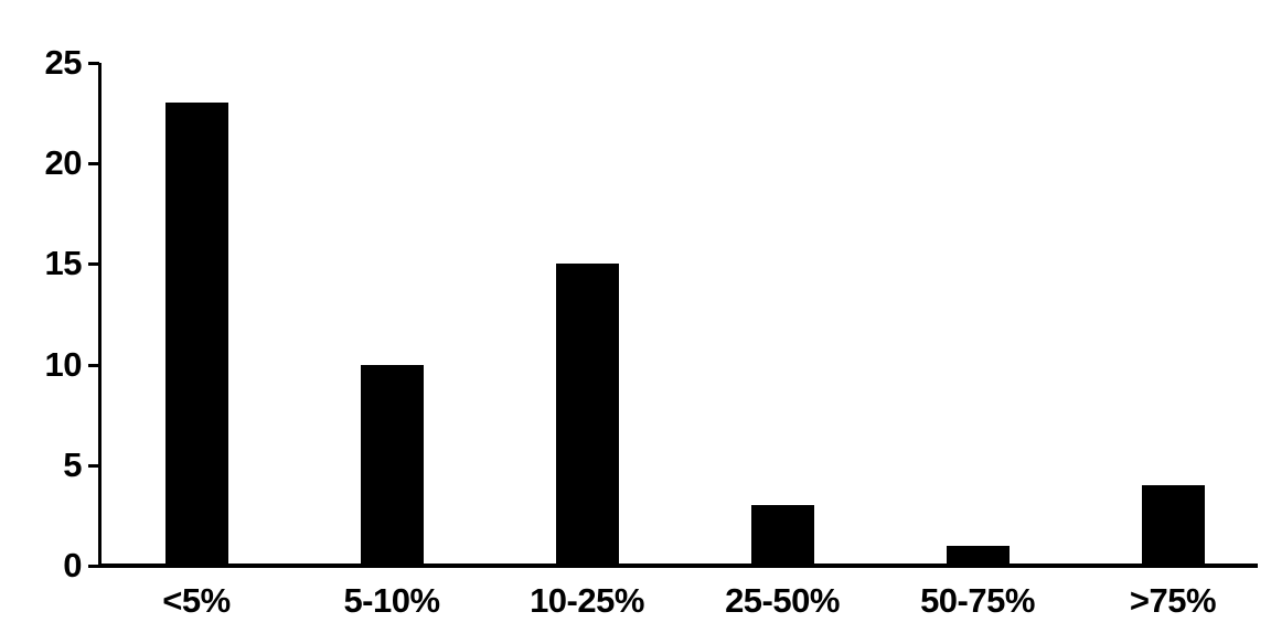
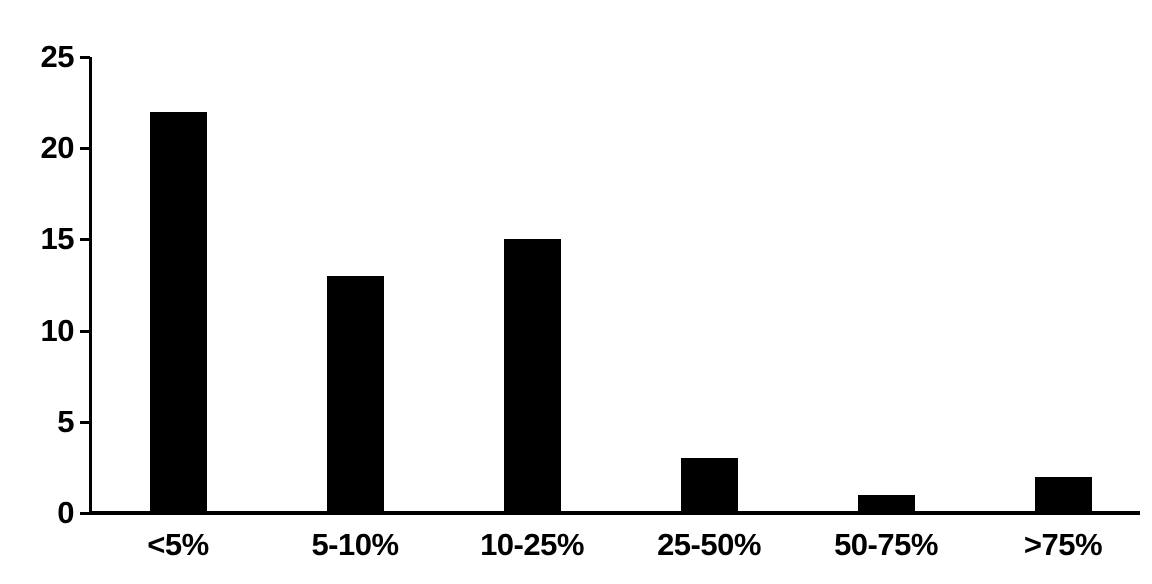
<5%: 23 -> 22
5-10%: 10 -> 13
>75%: 4 -> 2
